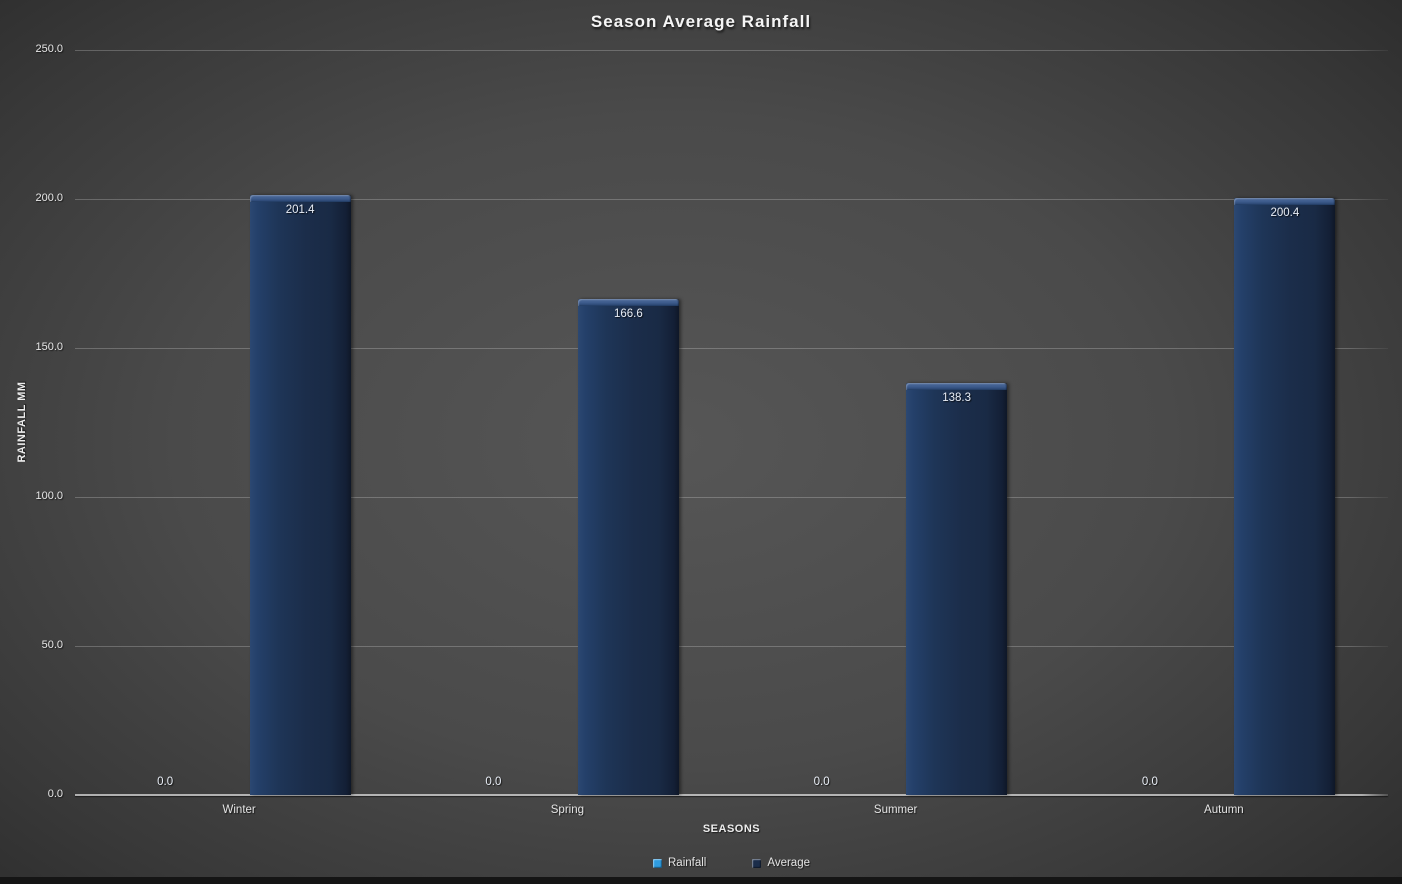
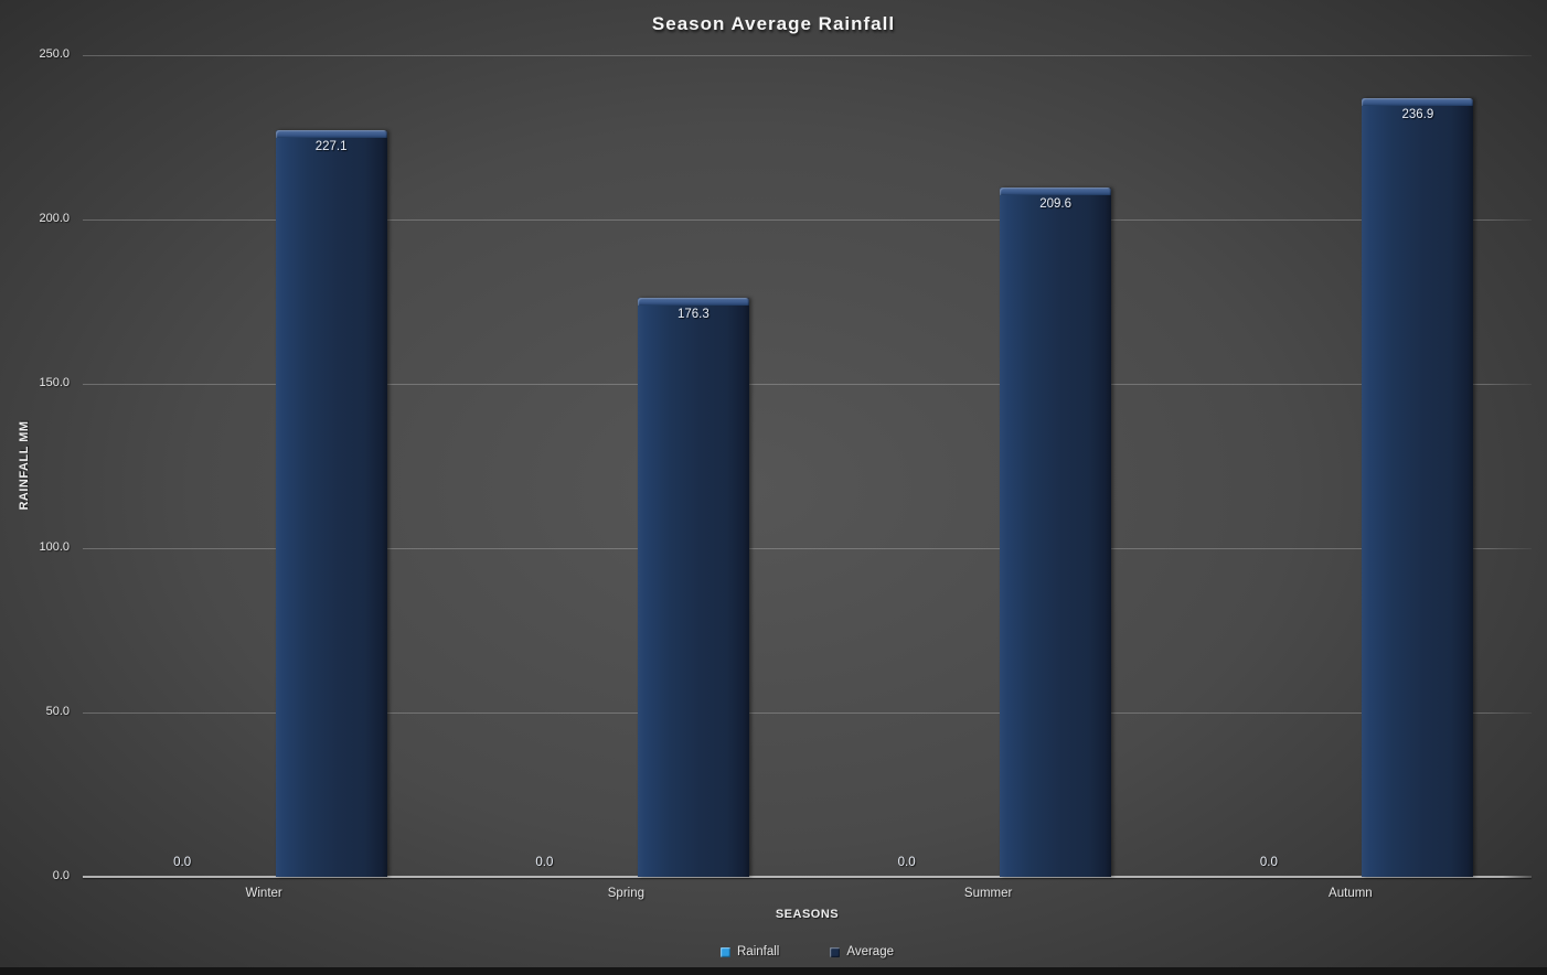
Average/Winter: 201.4 -> 227.1
Average/Spring: 166.6 -> 176.3
Average/Summer: 138.3 -> 209.6
Average/Autumn: 200.4 -> 236.9
